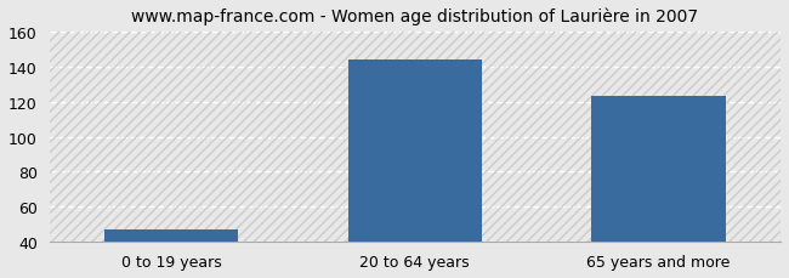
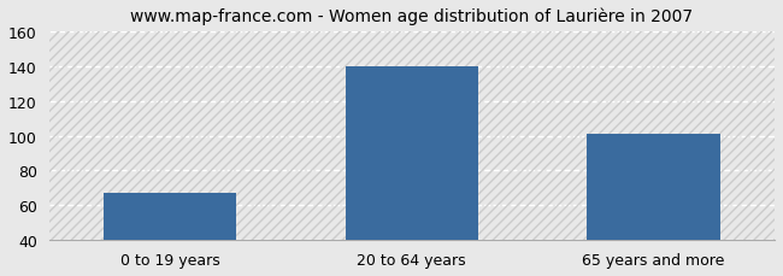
0 to 19 years: 47 -> 67
20 to 64 years: 144 -> 140
65 years and more: 123 -> 101
